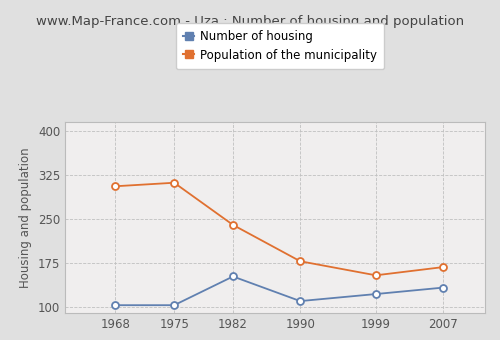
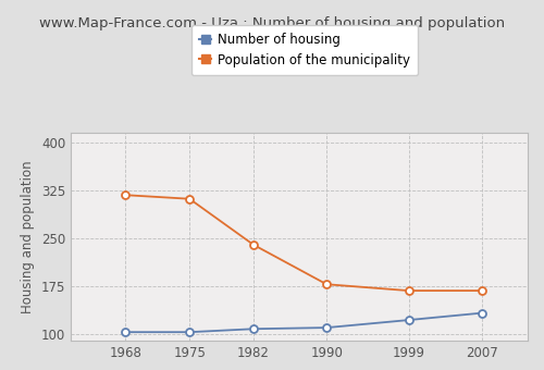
Population of the municipality/1968: 306 -> 318
Number of housing/1982: 152 -> 108
Population of the municipality/1999: 154 -> 168
